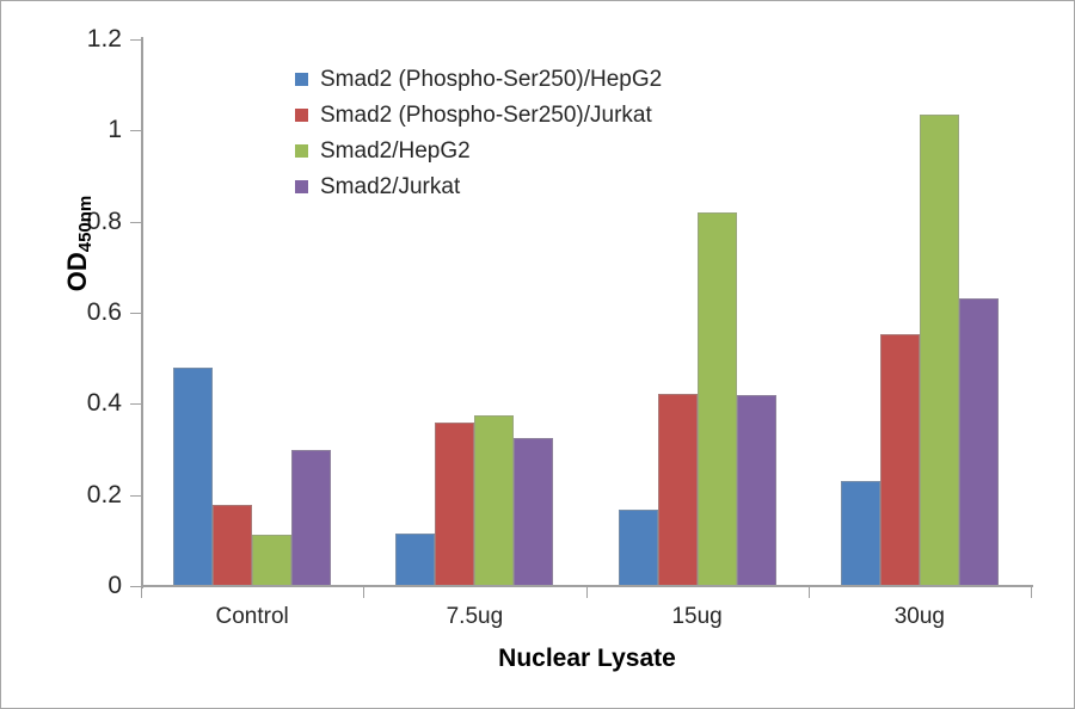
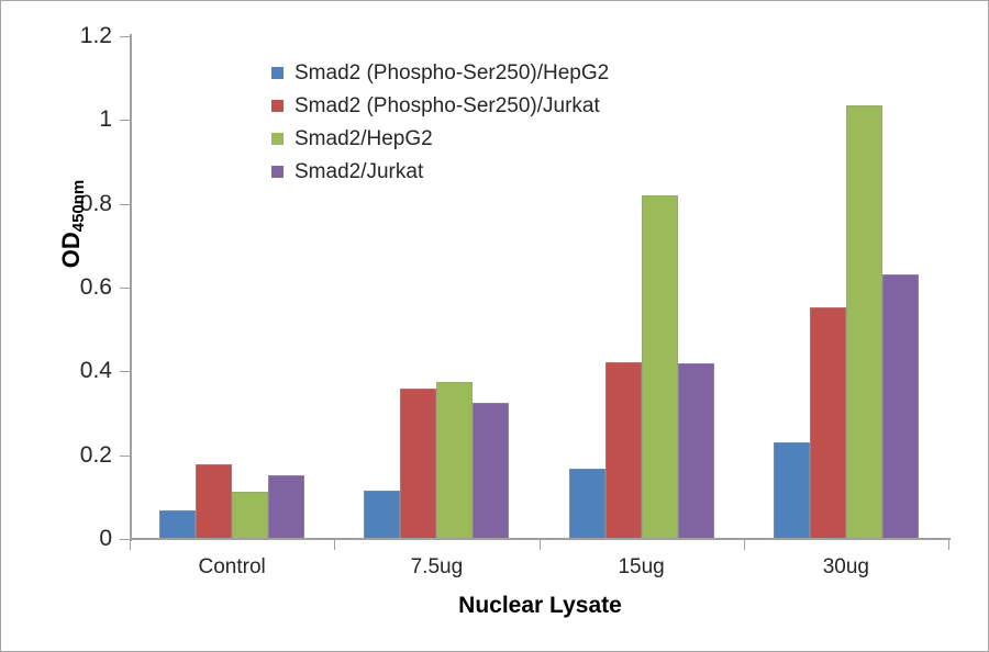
Smad2 (Phospho-Ser250)/HepG2/Control: 0.48 -> 0.07
Smad2/Jurkat/Control: 0.30 -> 0.15
